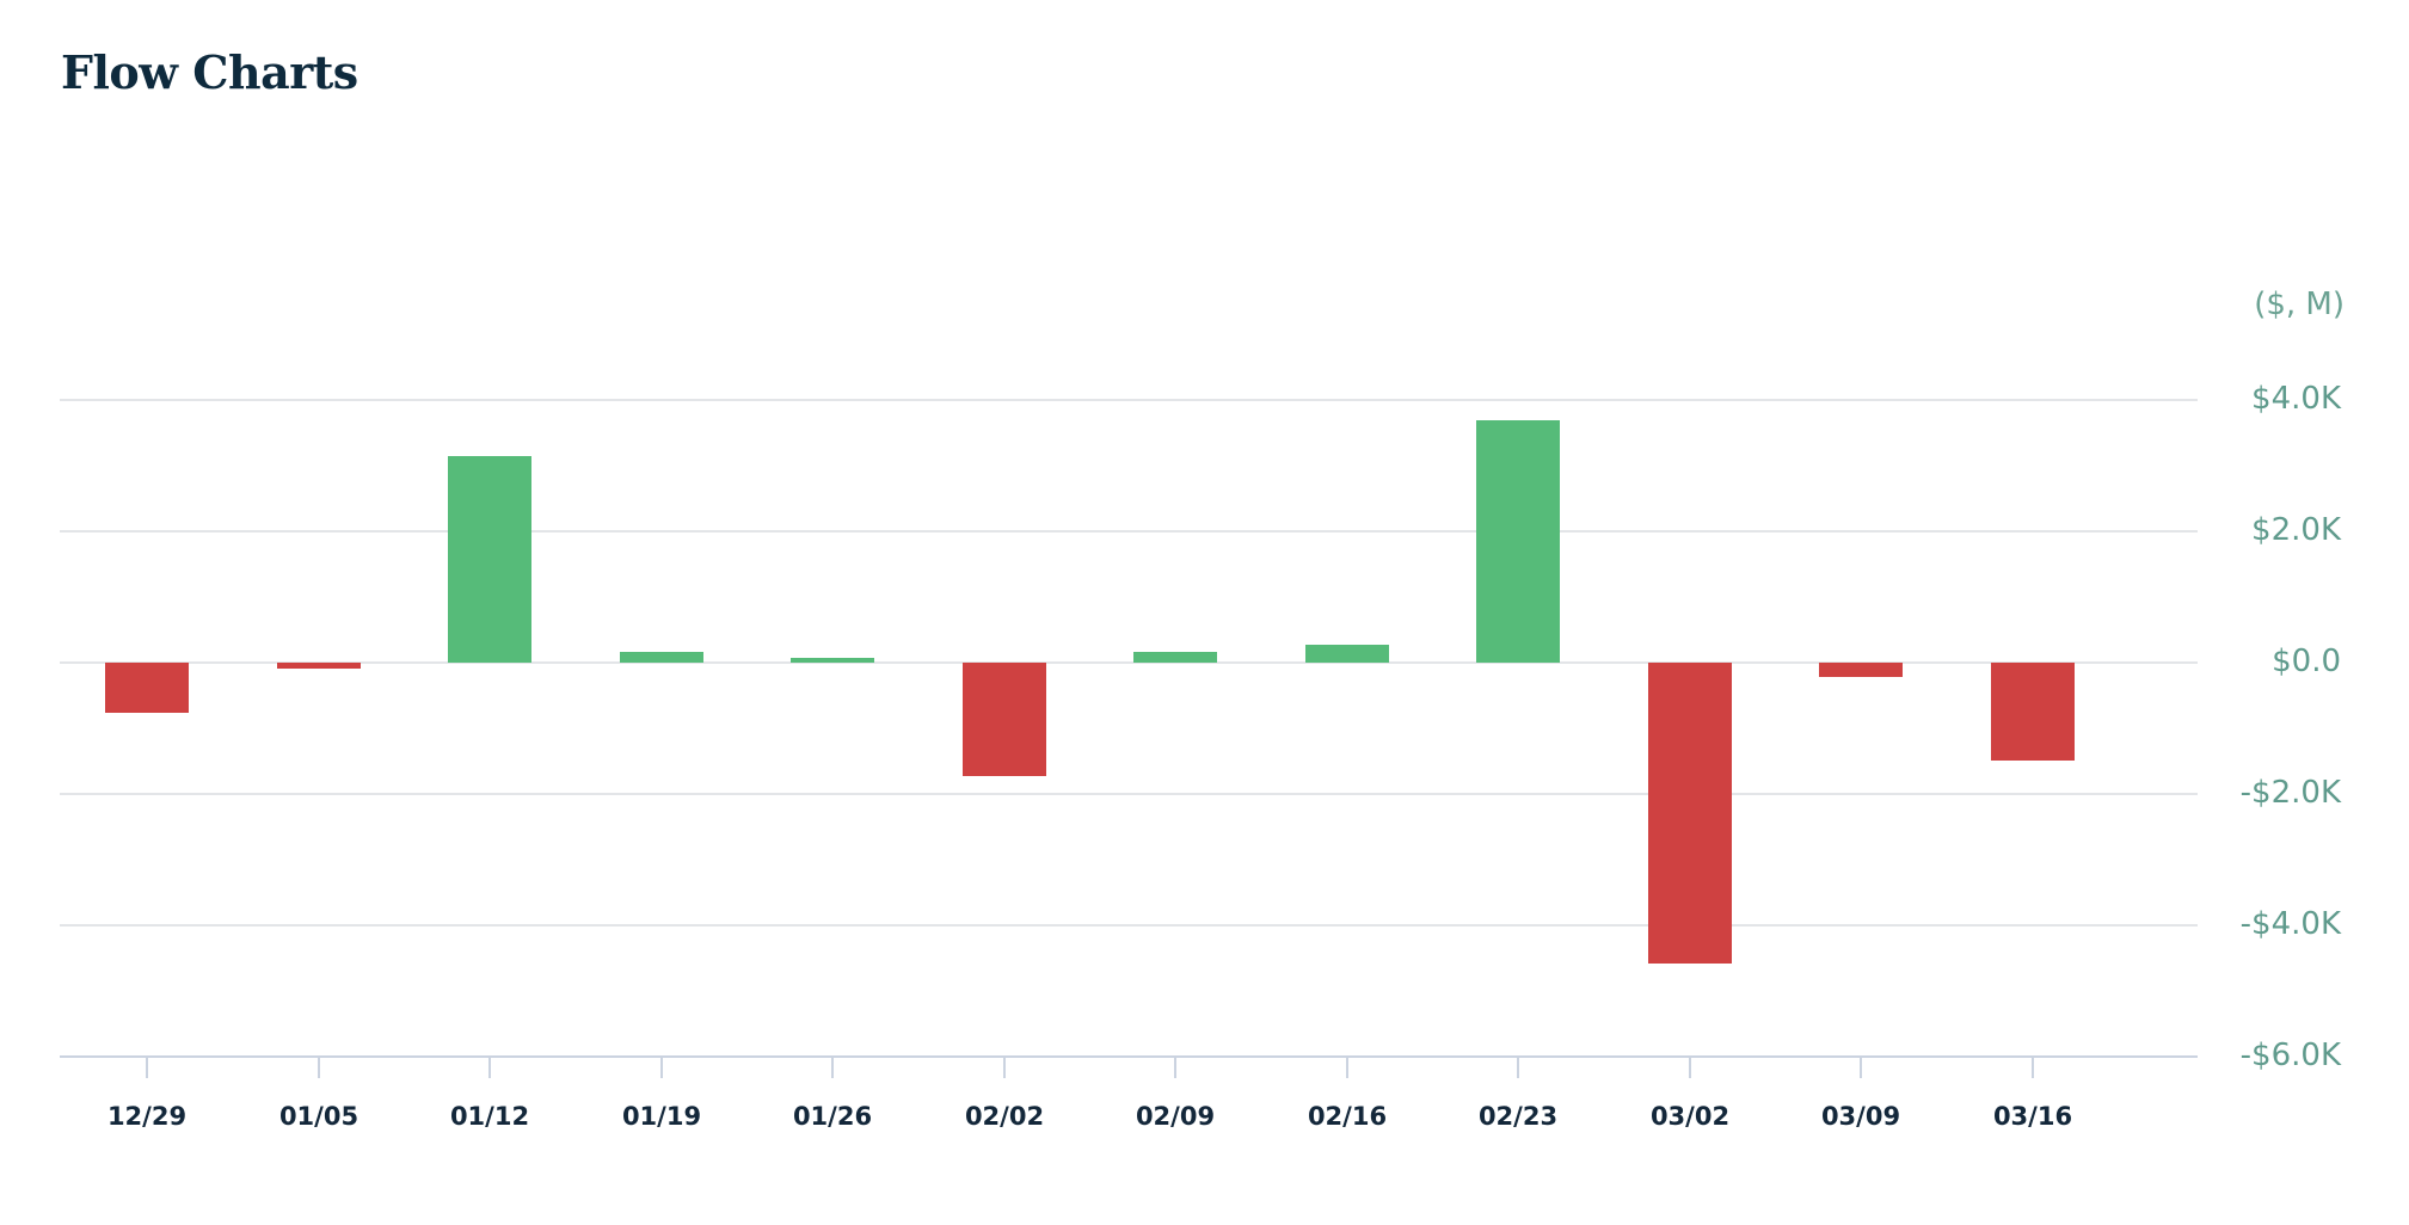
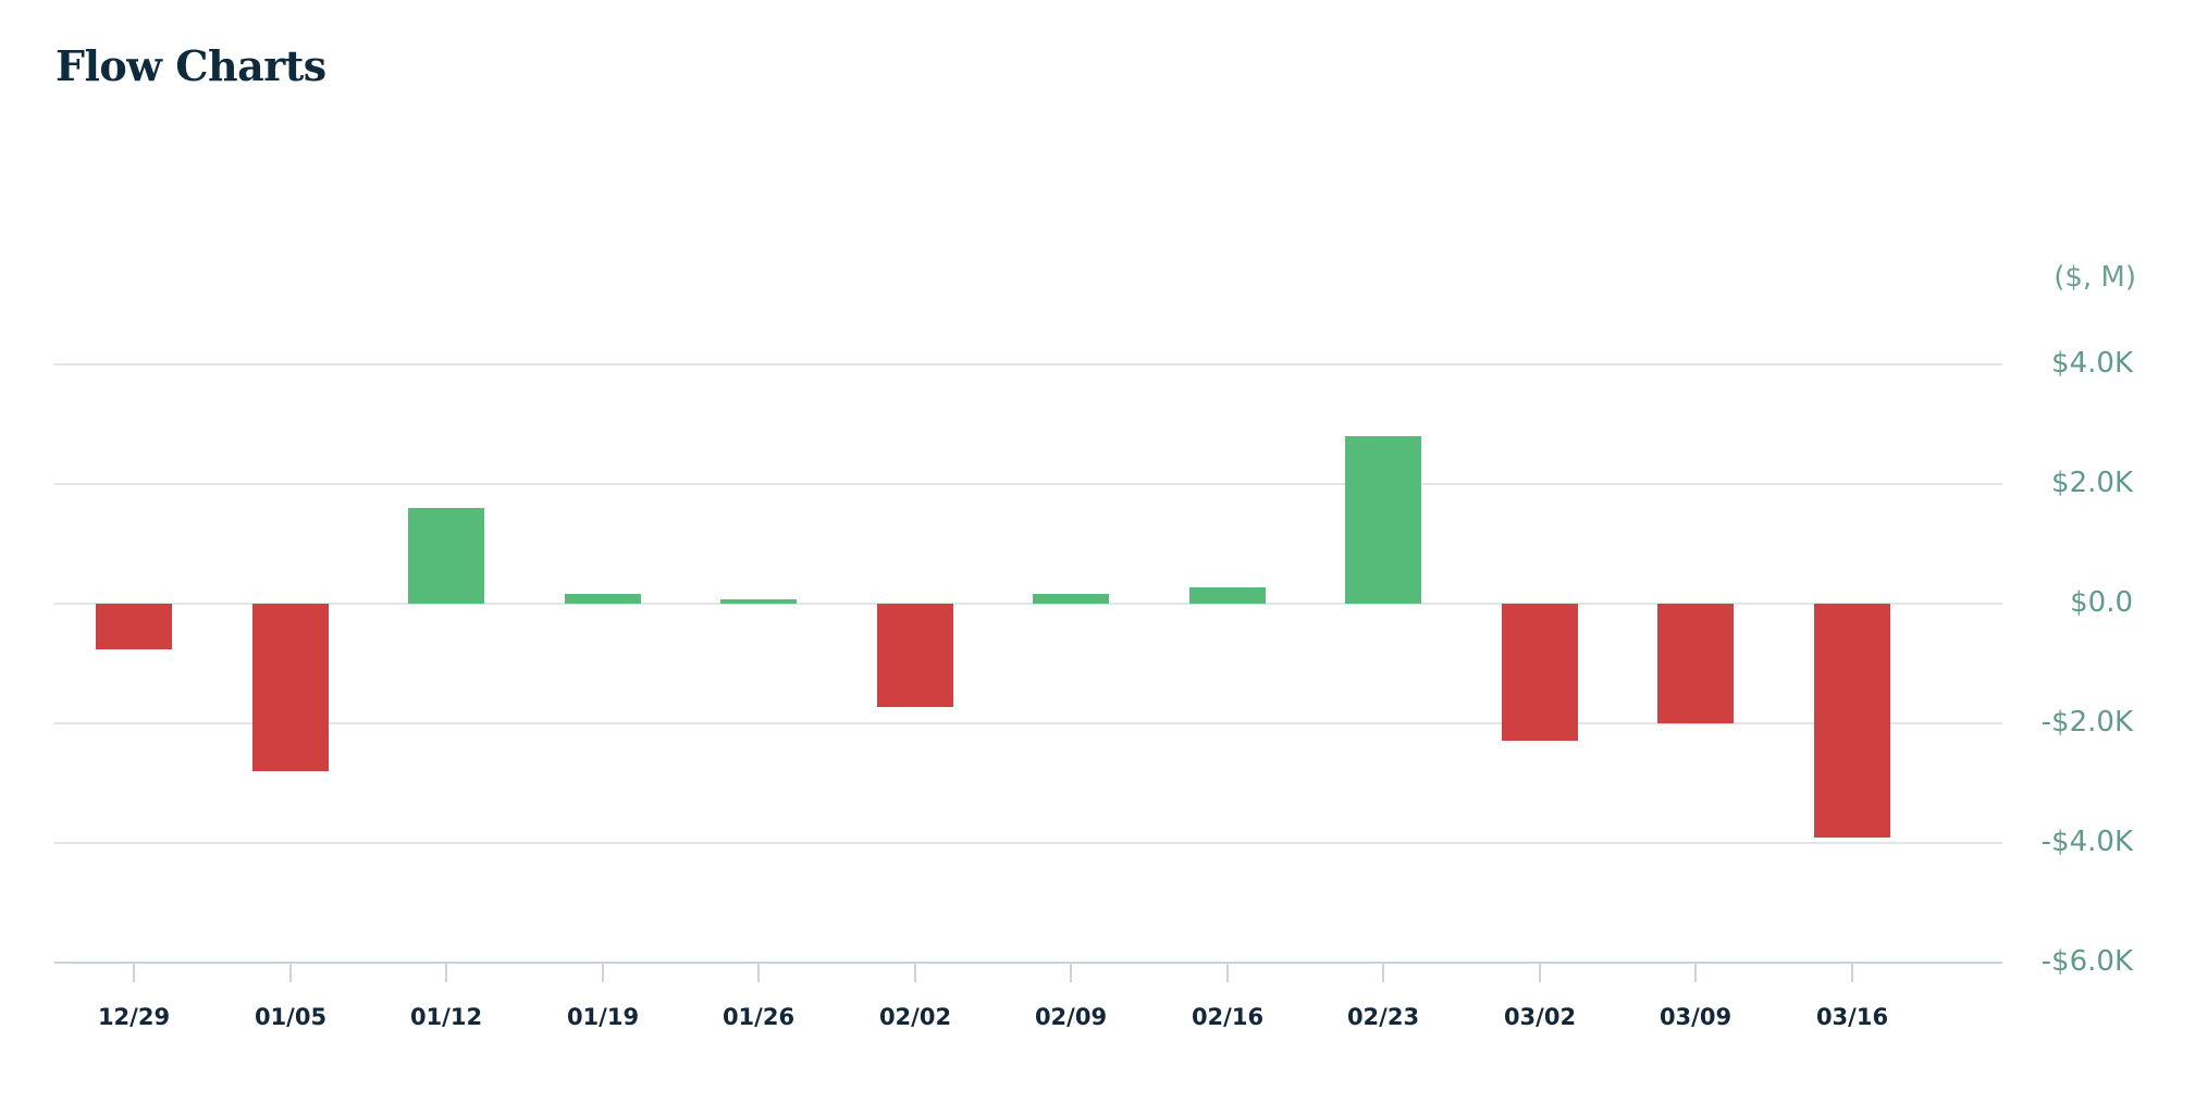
01/05: -$0.1K -> -$2.8K
01/12: $3.1K -> $1.6K
02/23: $3.7K -> $2.8K
03/02: -$4.6K -> -$2.3K
03/09: -$0.2K -> -$2.0K
03/16: -$1.5K -> -$3.9K
